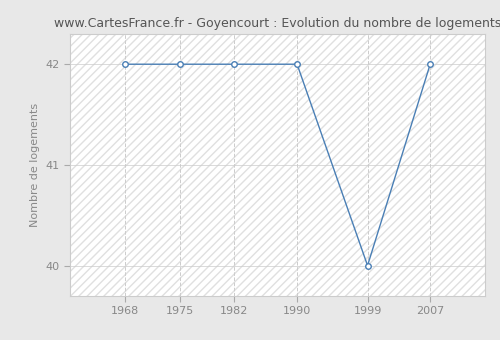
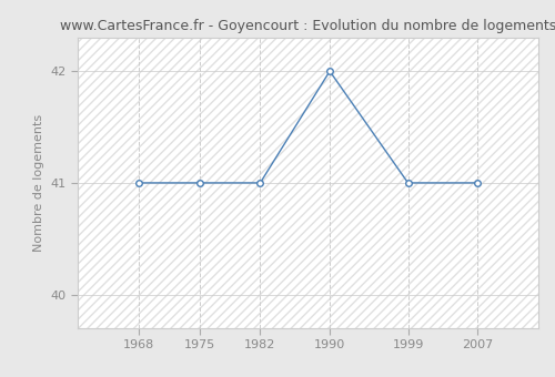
1968: 42 -> 41
1975: 42 -> 41
1982: 42 -> 41
1999: 40 -> 41
2007: 42 -> 41
